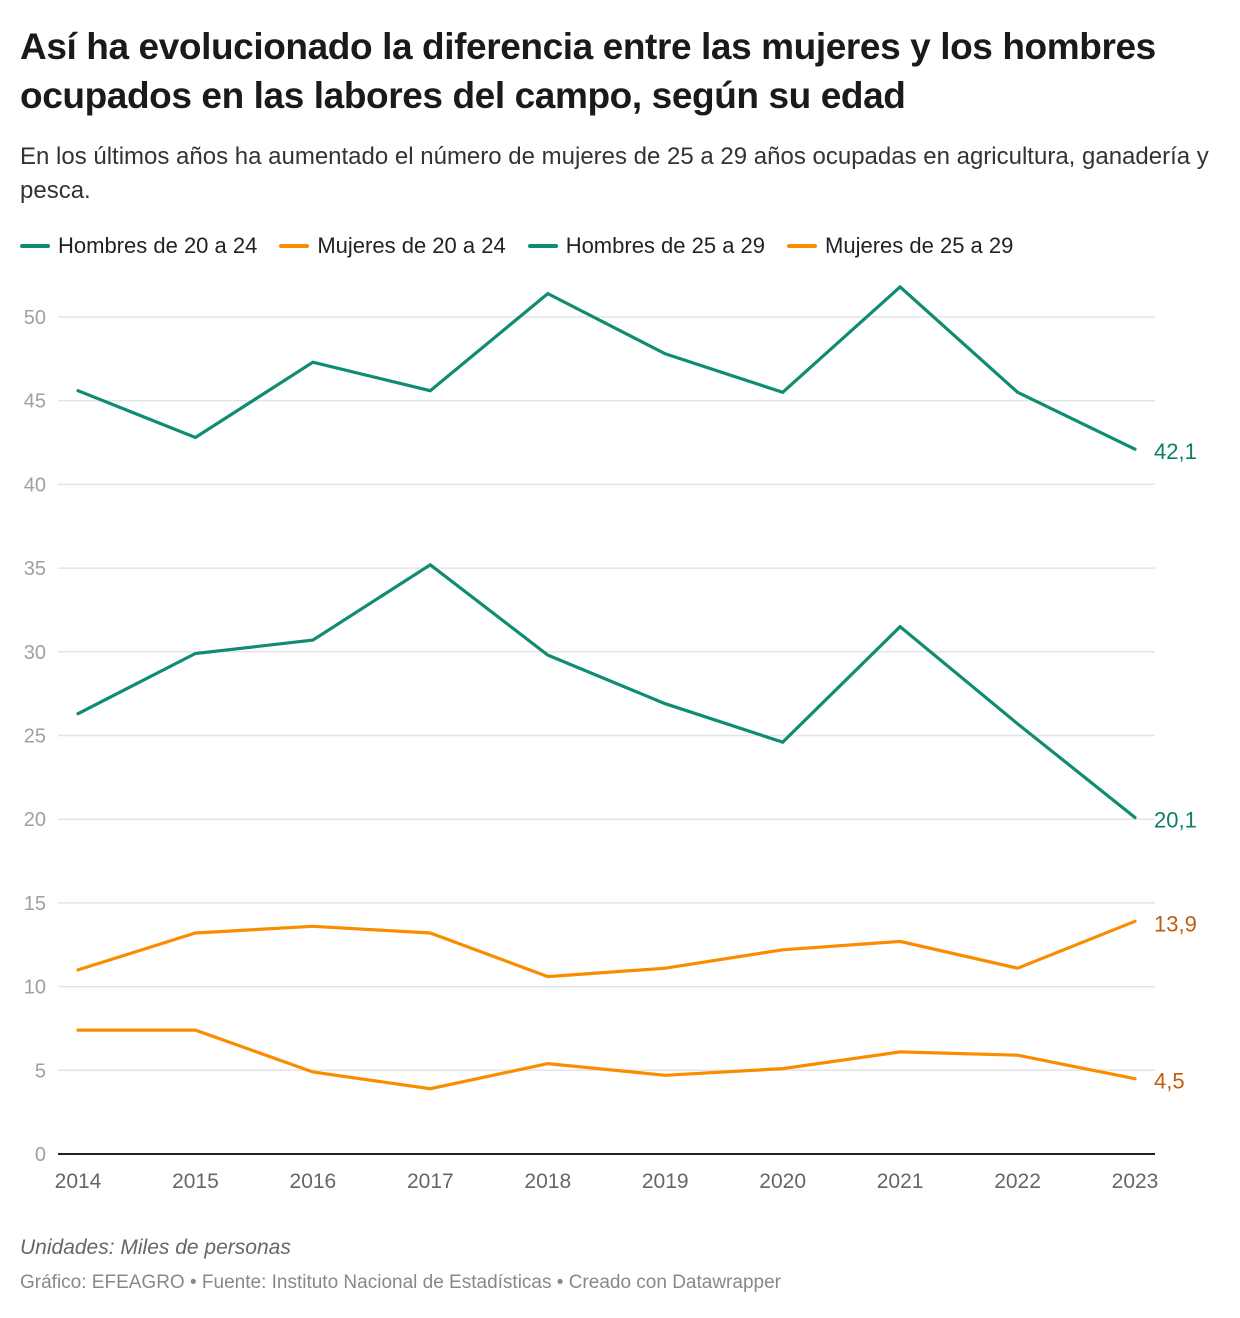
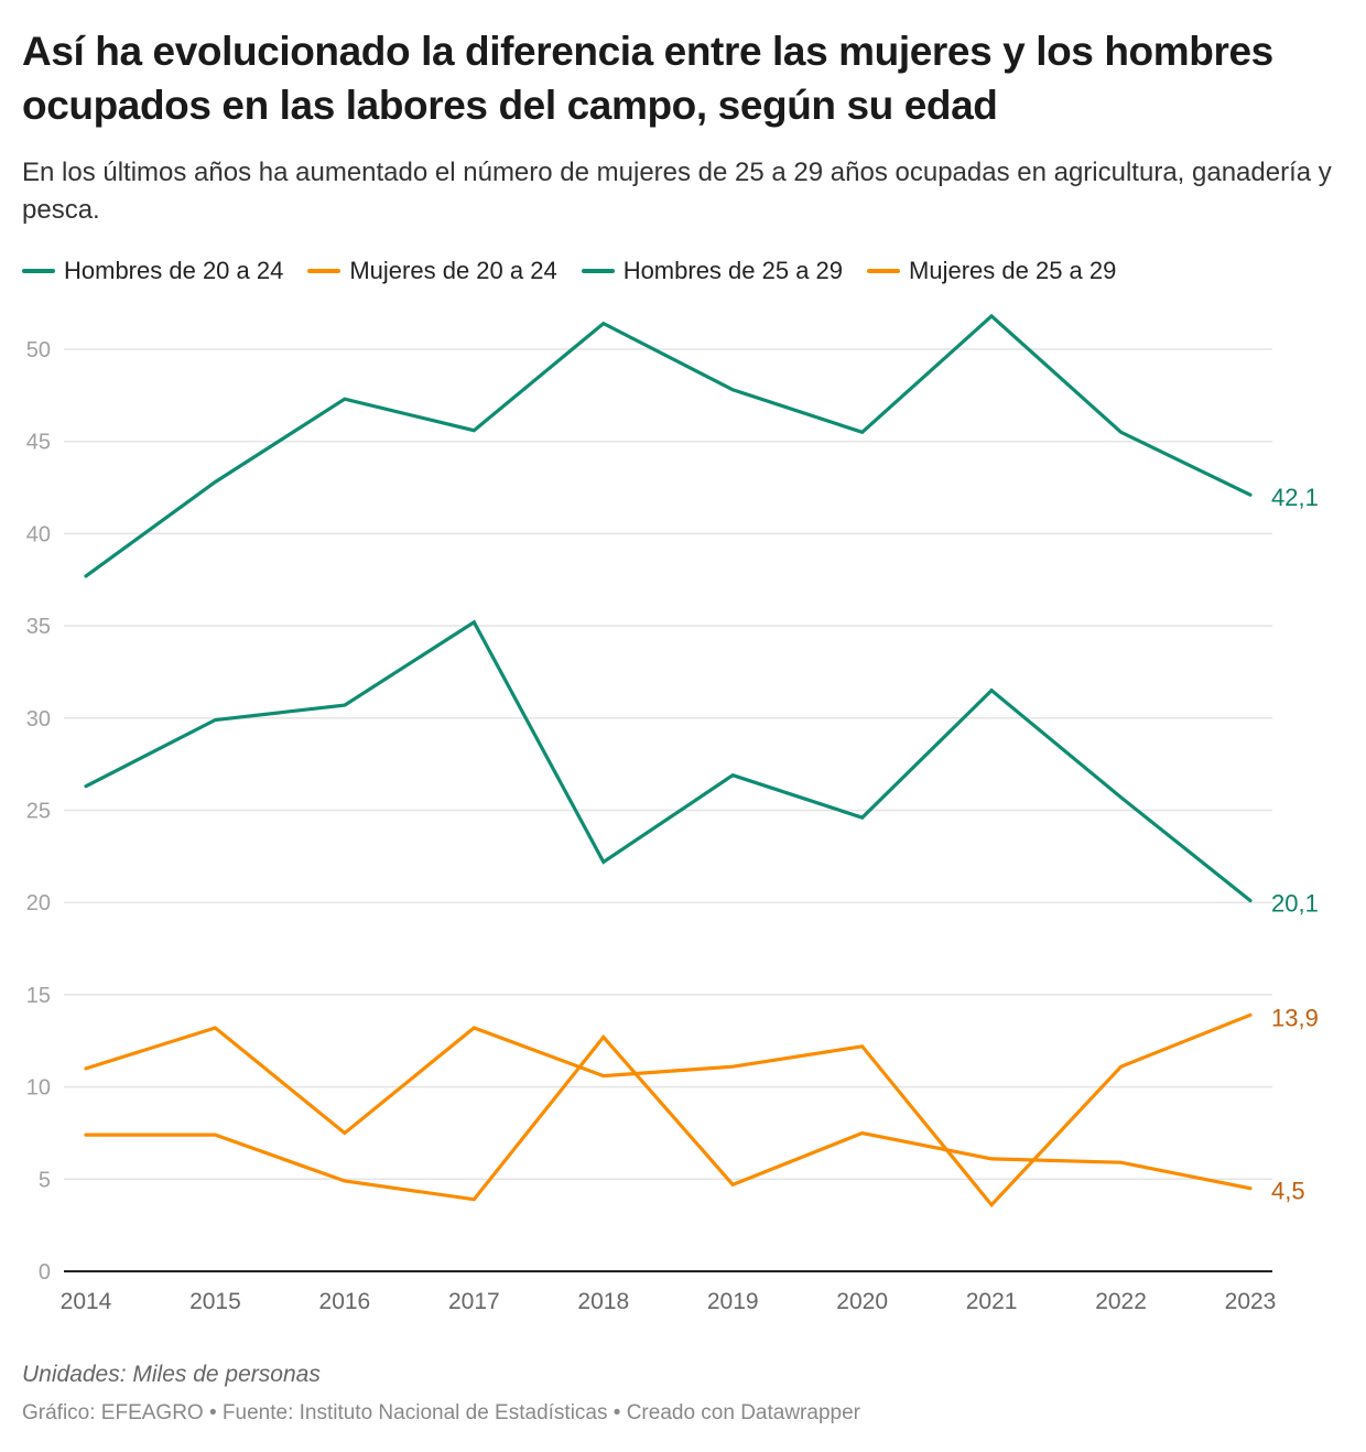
Hombres de 25 a 29/2014: 45.6 -> 37.7
Mujeres de 25 a 29/2016: 13.6 -> 7.5
Hombres de 20 a 24/2018: 29.8 -> 22.2
Mujeres de 20 a 24/2018: 5.4 -> 12.7
Mujeres de 20 a 24/2020: 5.1 -> 7.5
Mujeres de 25 a 29/2021: 12.7 -> 3.6
